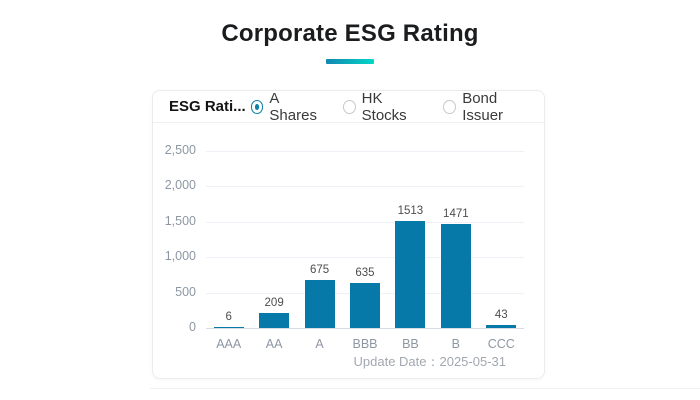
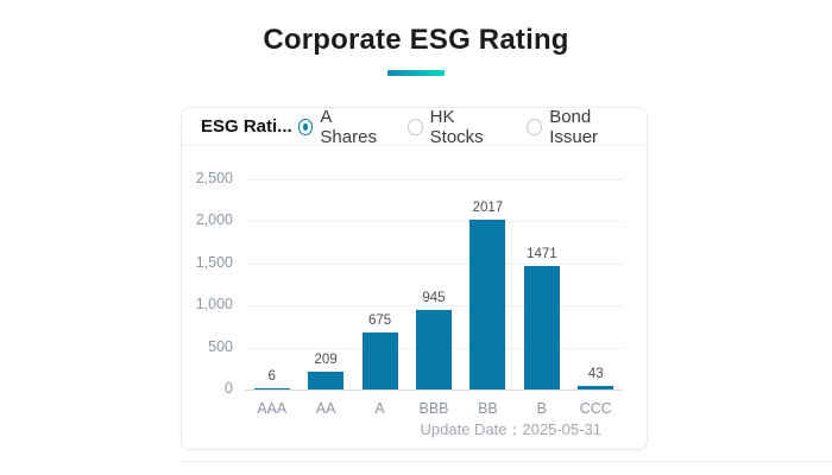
BBB: 635 -> 945
BB: 1513 -> 2017
